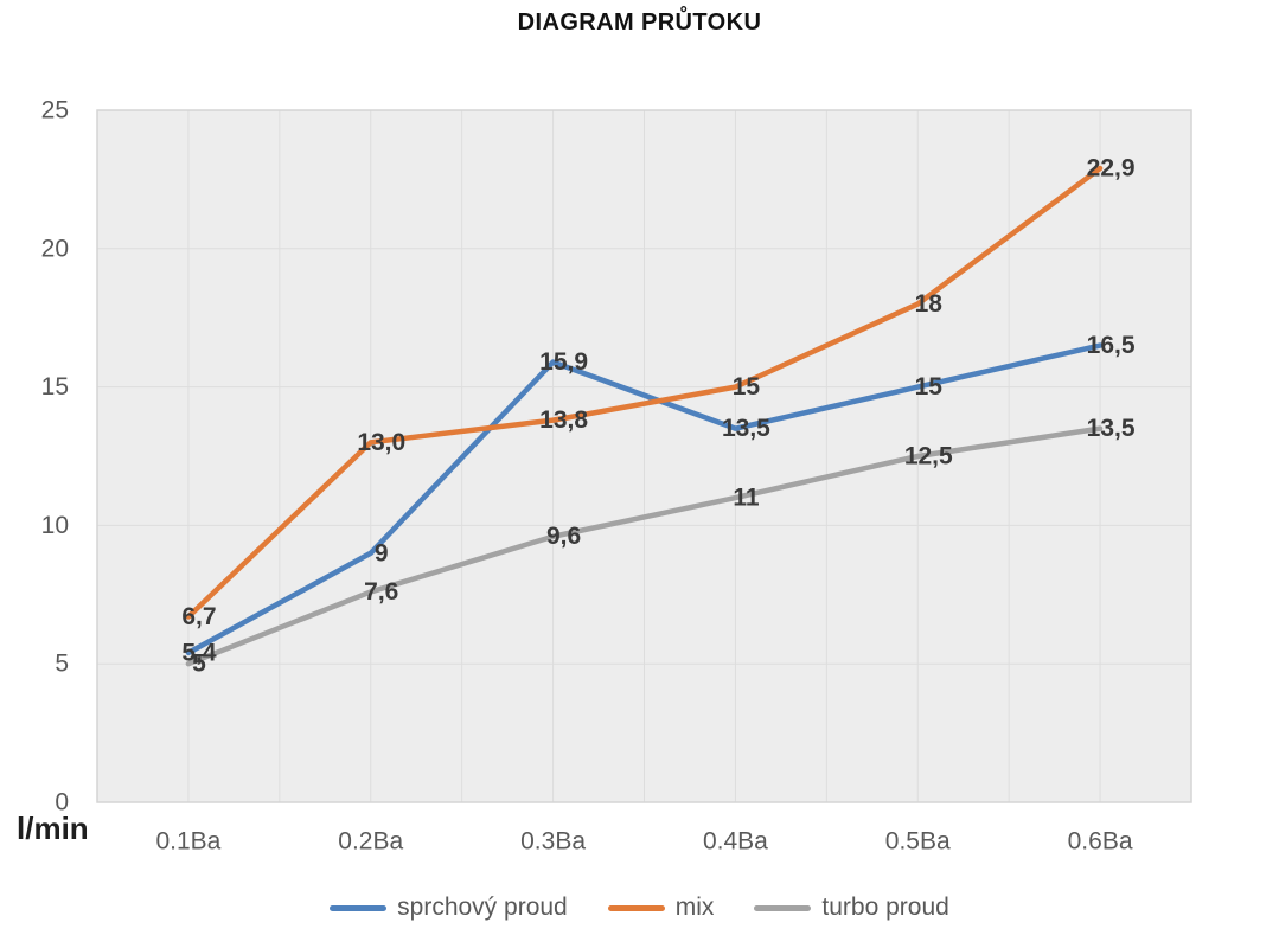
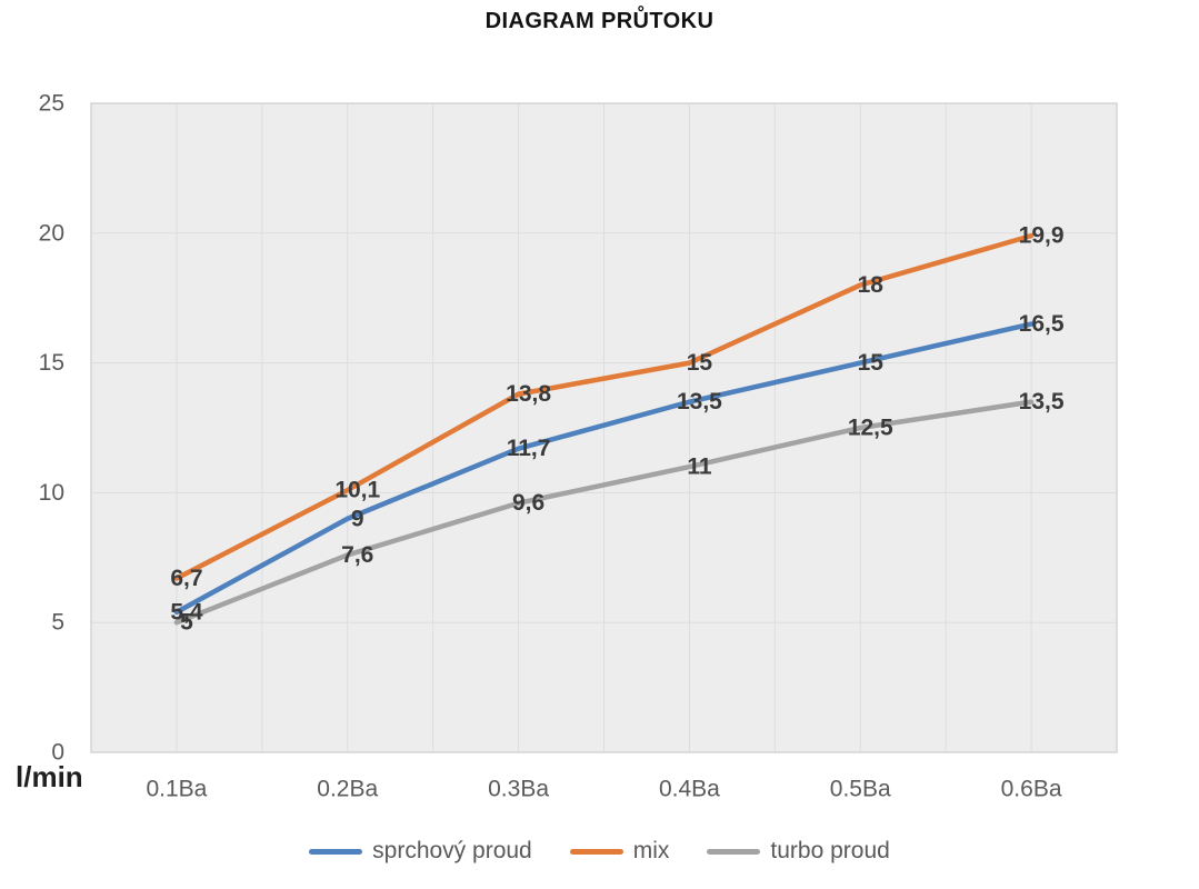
mix/0.2Ba: 13,0 -> 10,1
sprchový proud/0.3Ba: 15,9 -> 11,7
mix/0.6Ba: 22,9 -> 19,9
